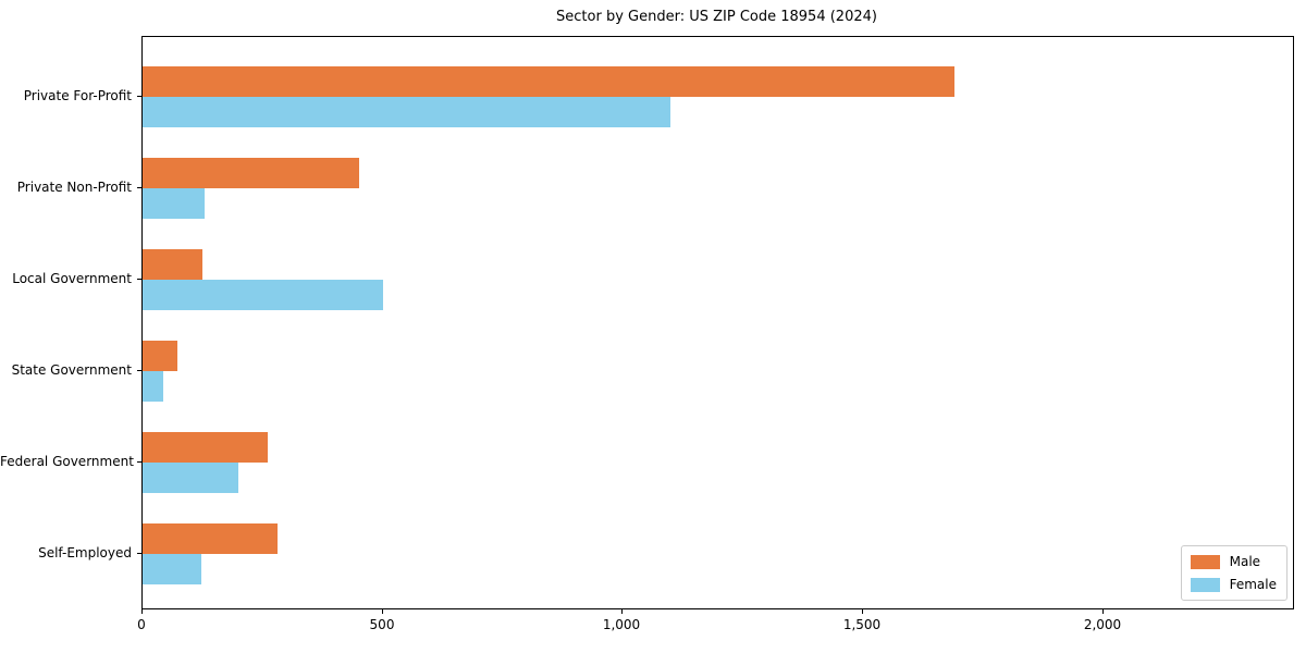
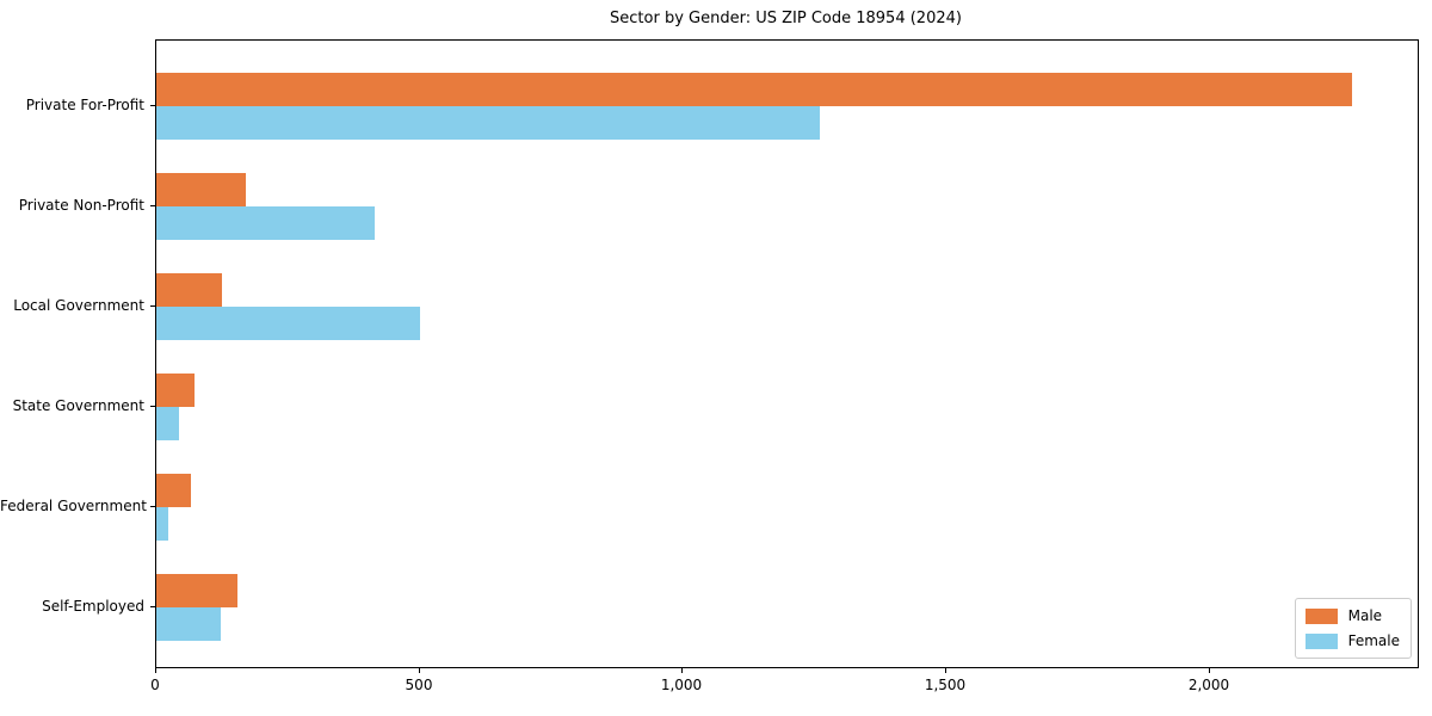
Male/Private For-Profit: 1690 -> 2270
Female/Private For-Profit: 1100 -> 1260
Male/Private Non-Profit: 450 -> 170
Female/Private Non-Profit: 130 -> 420
Male/Federal Government: 260 -> 60
Female/Federal Government: 200 -> 20
Male/Self-Employed: 280 -> 160
